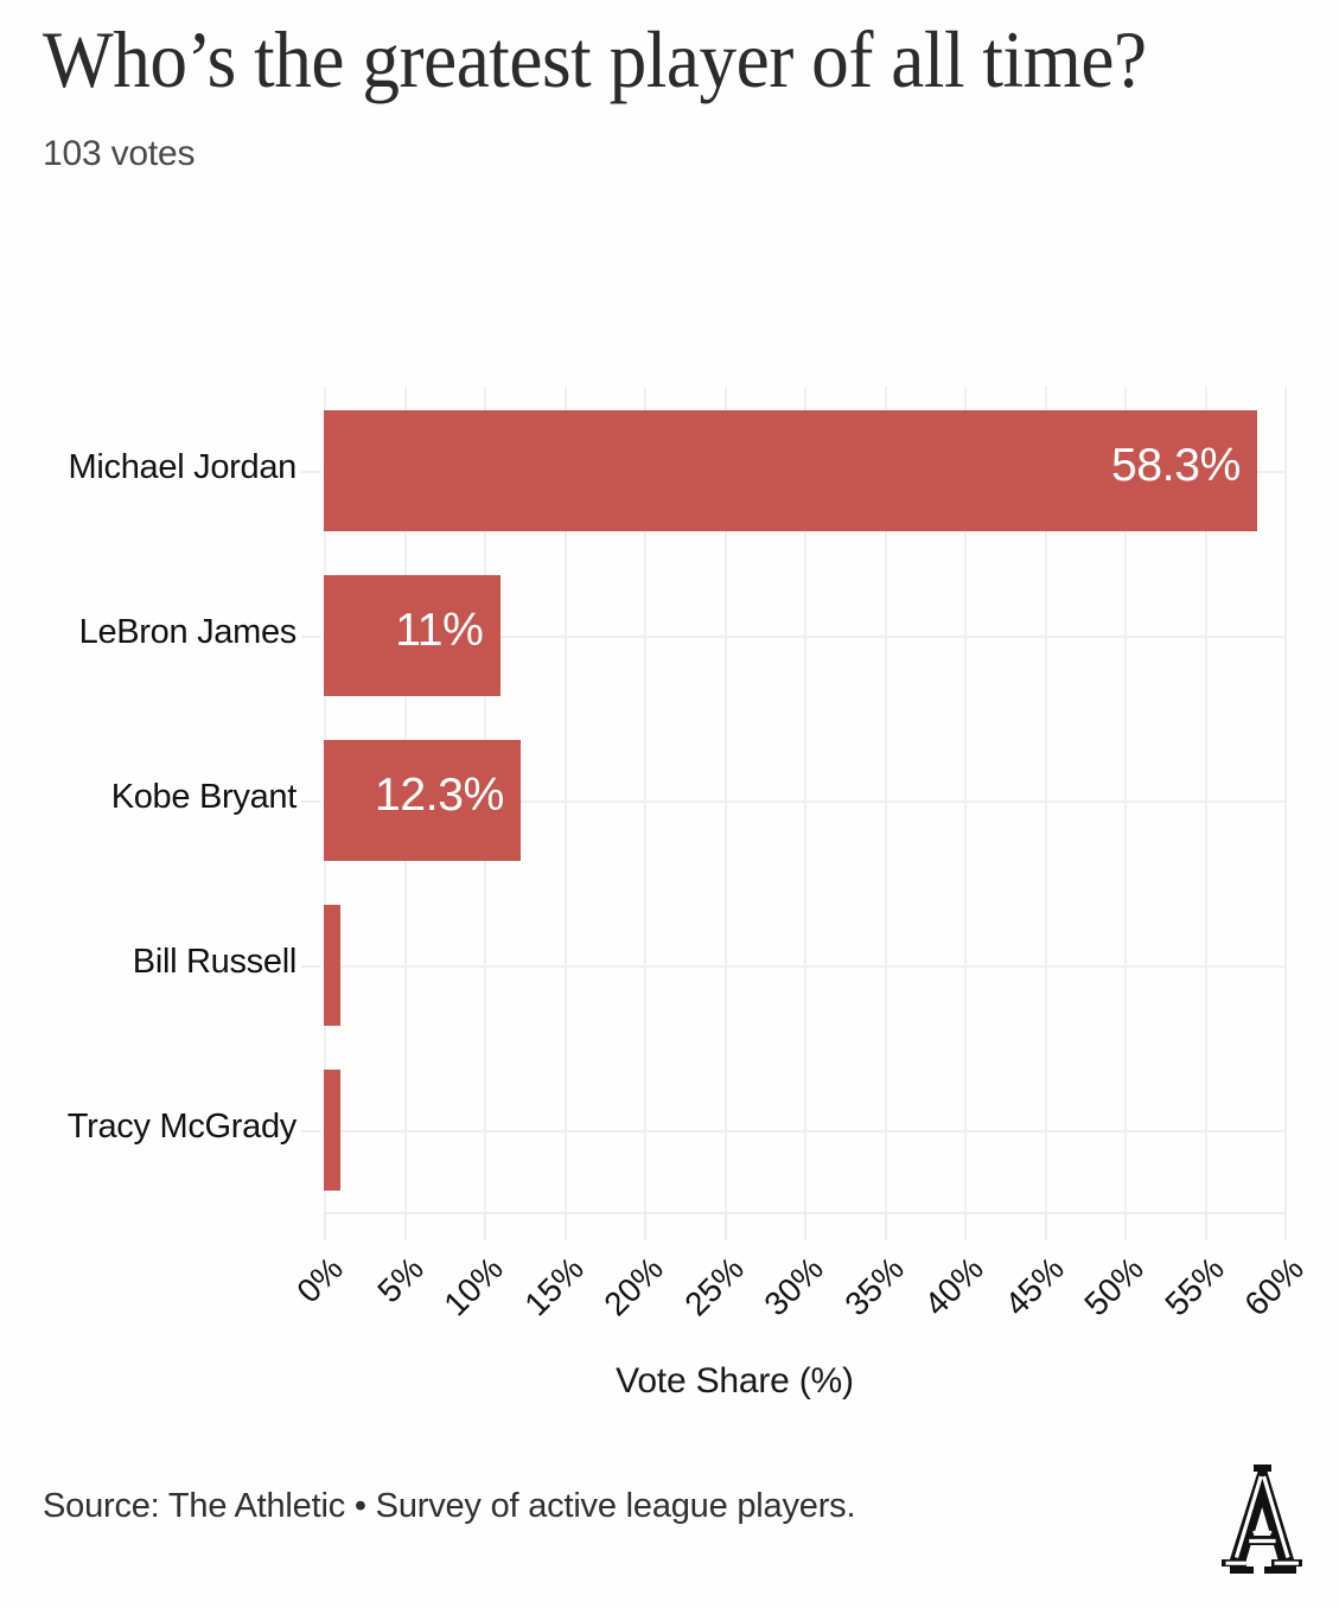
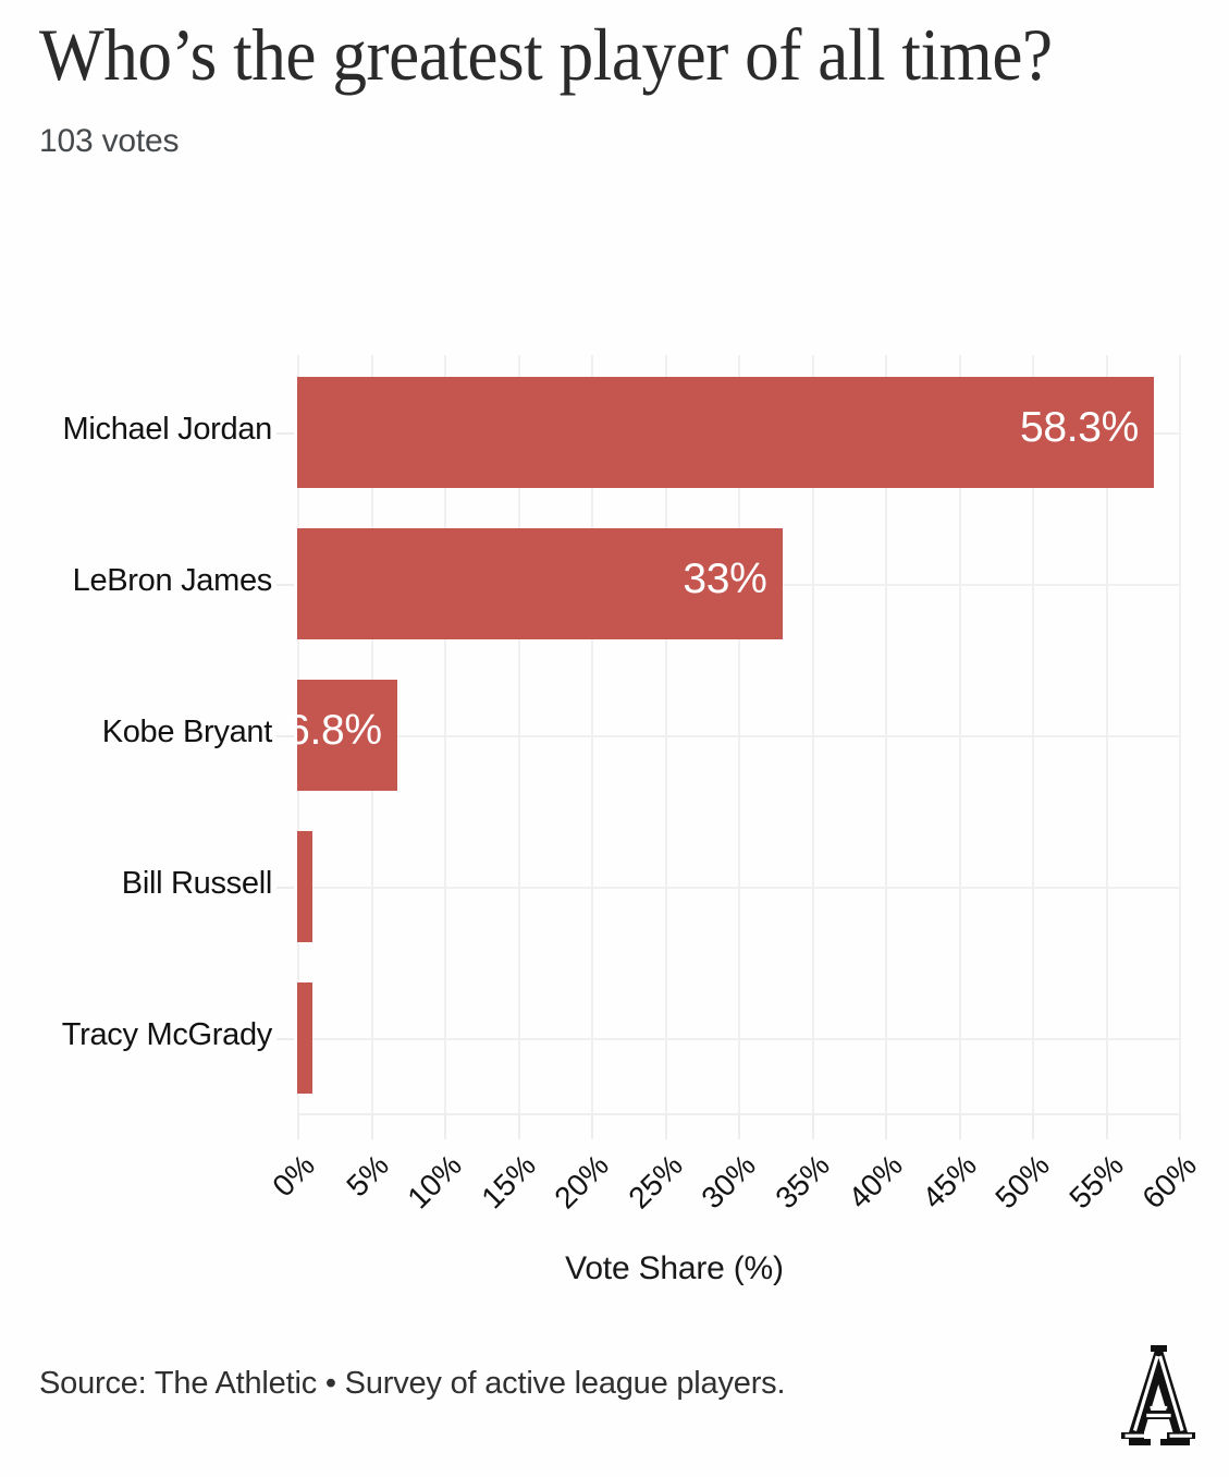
LeBron James: 11% -> 33%
Kobe Bryant: 12.3% -> 6.8%
